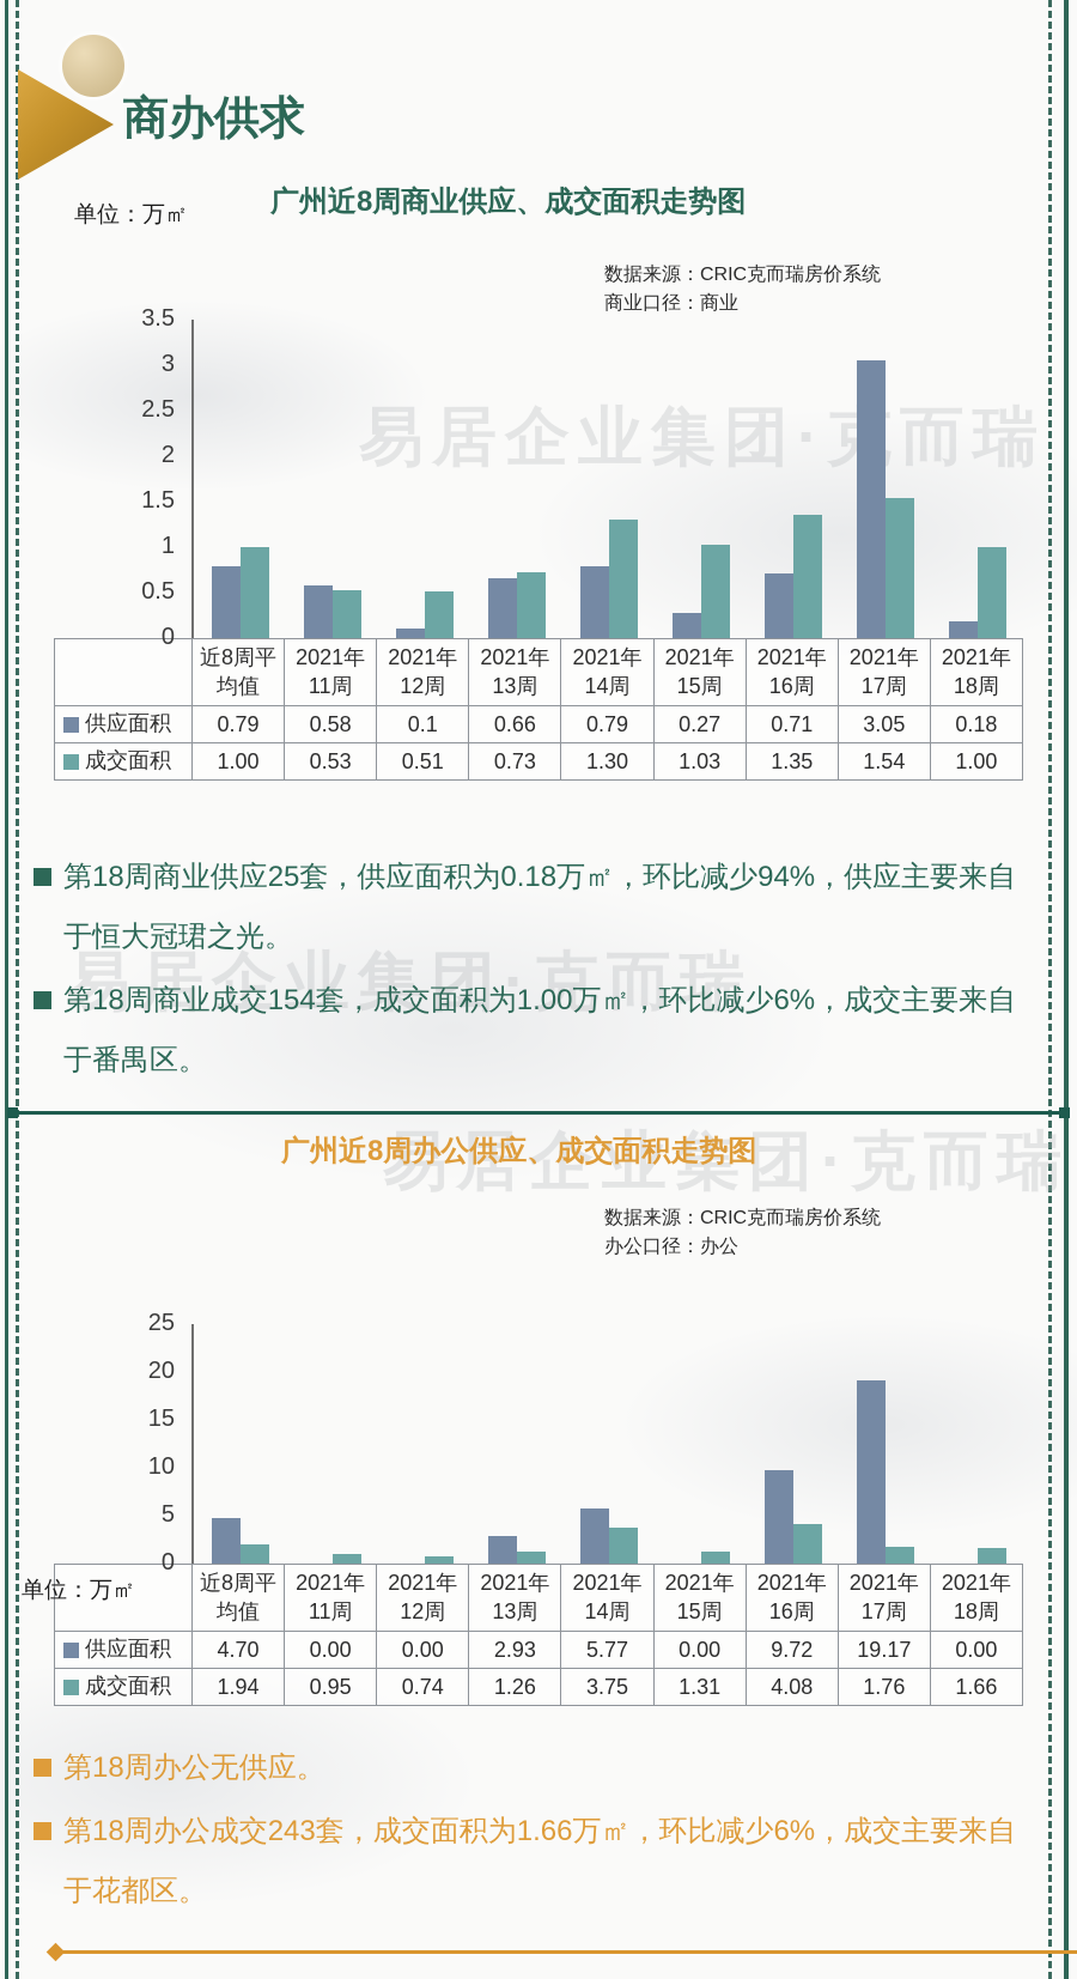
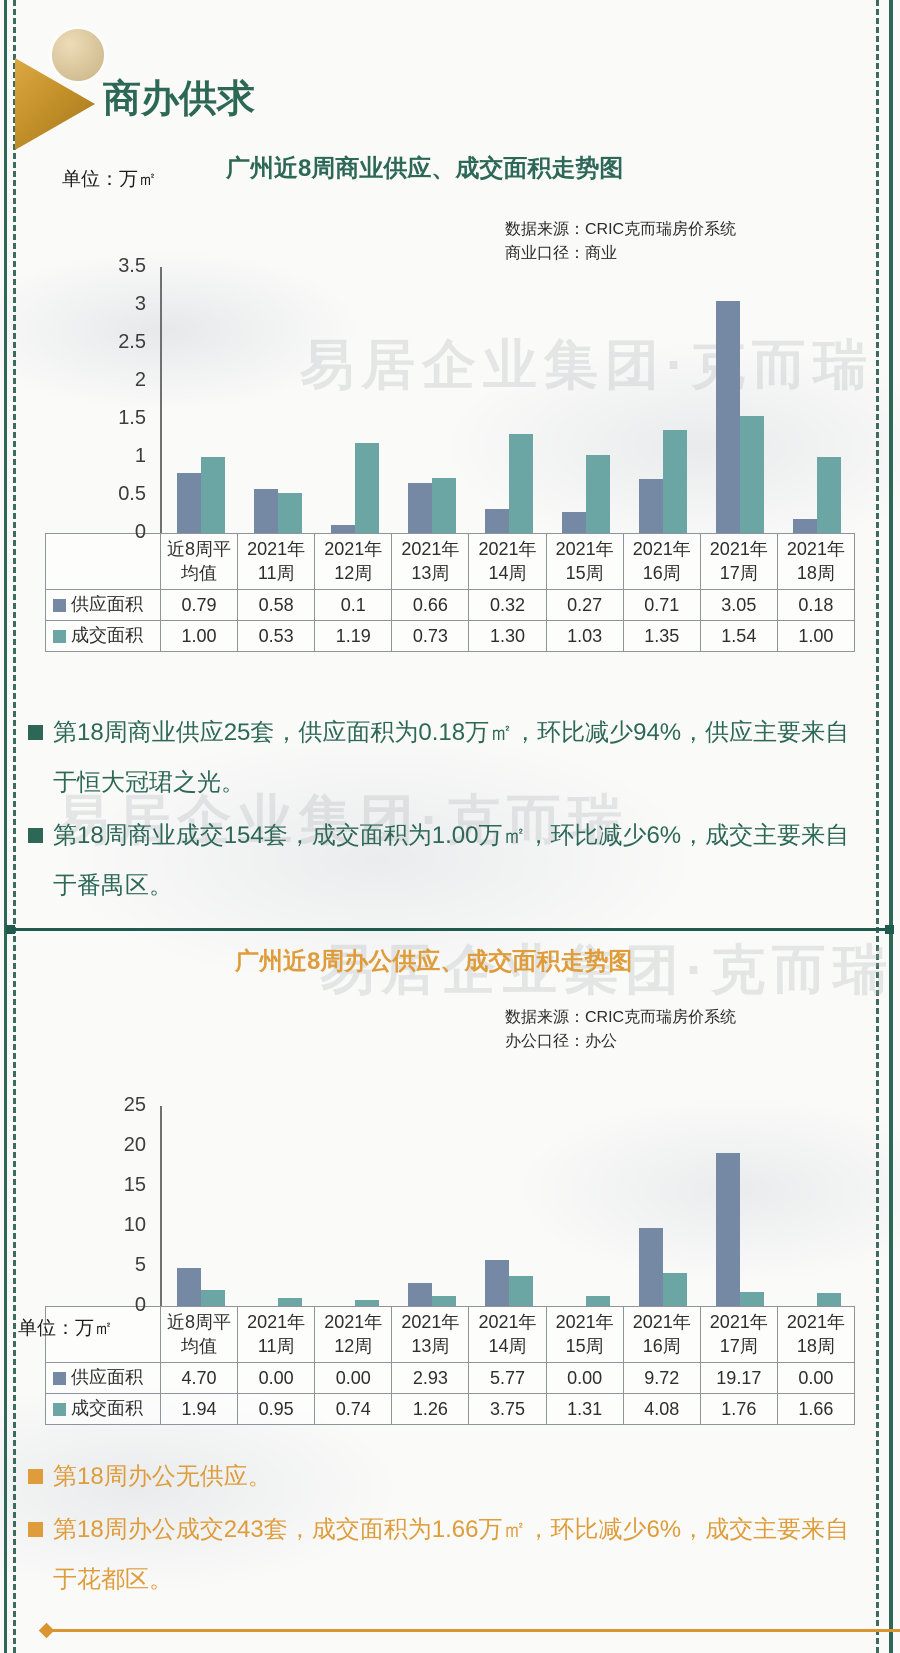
广州近8周商业供应、成交面积走势图/成交面积/2021年12周: 0.51 -> 1.19
广州近8周商业供应、成交面积走势图/供应面积/2021年14周: 0.79 -> 0.32
